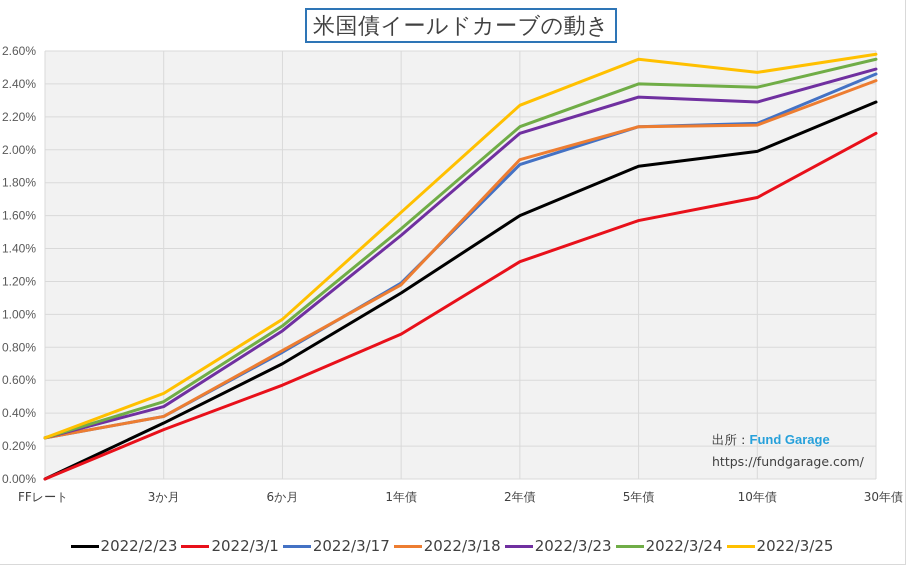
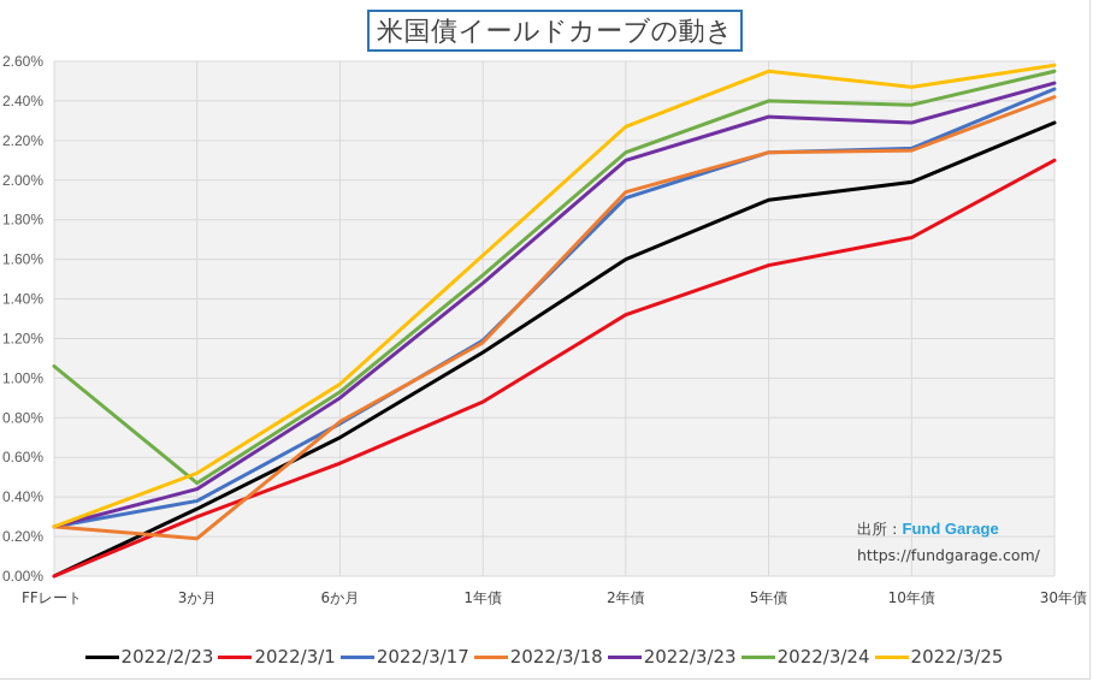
2022/3/24/FFレート: 0.25% -> 1.06%
2022/3/18/3か月: 0.38% -> 0.19%
